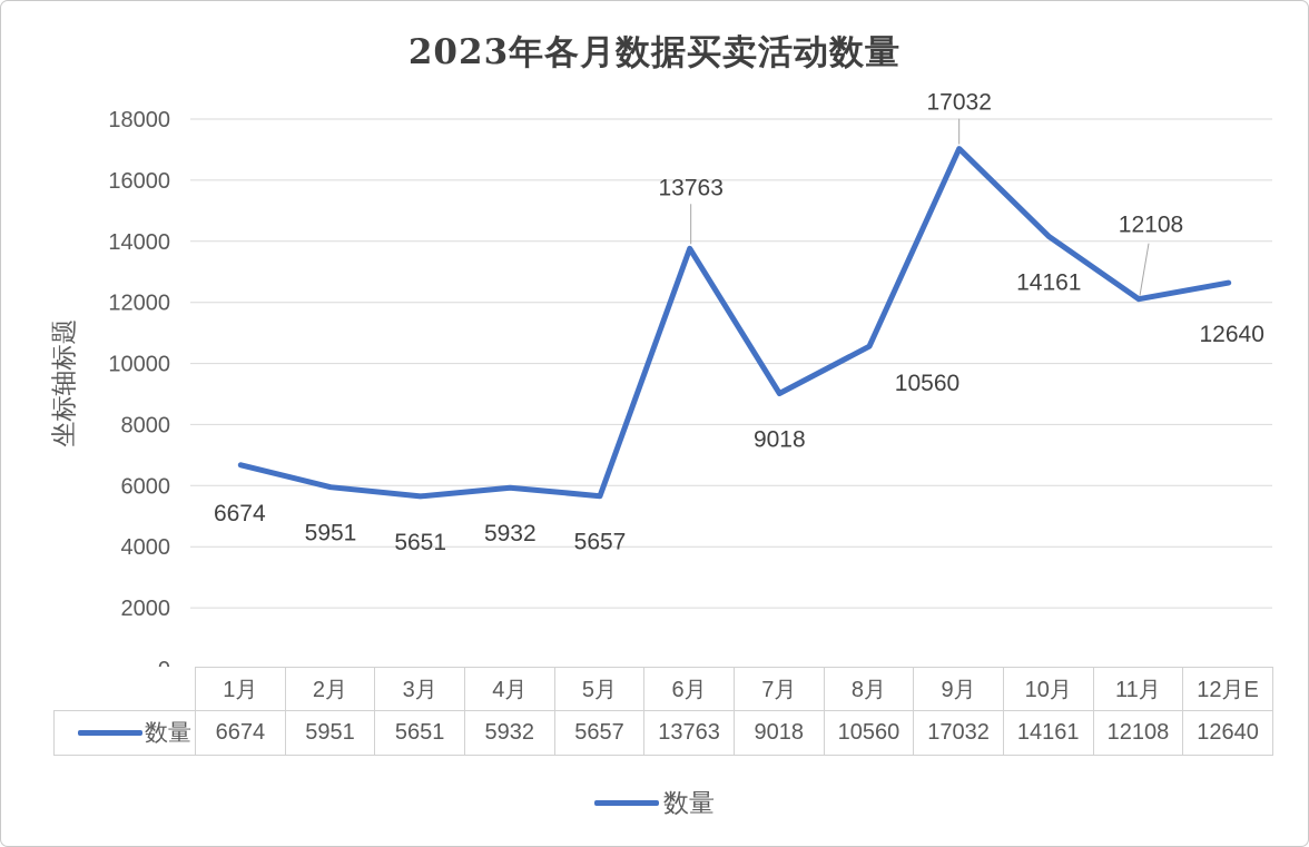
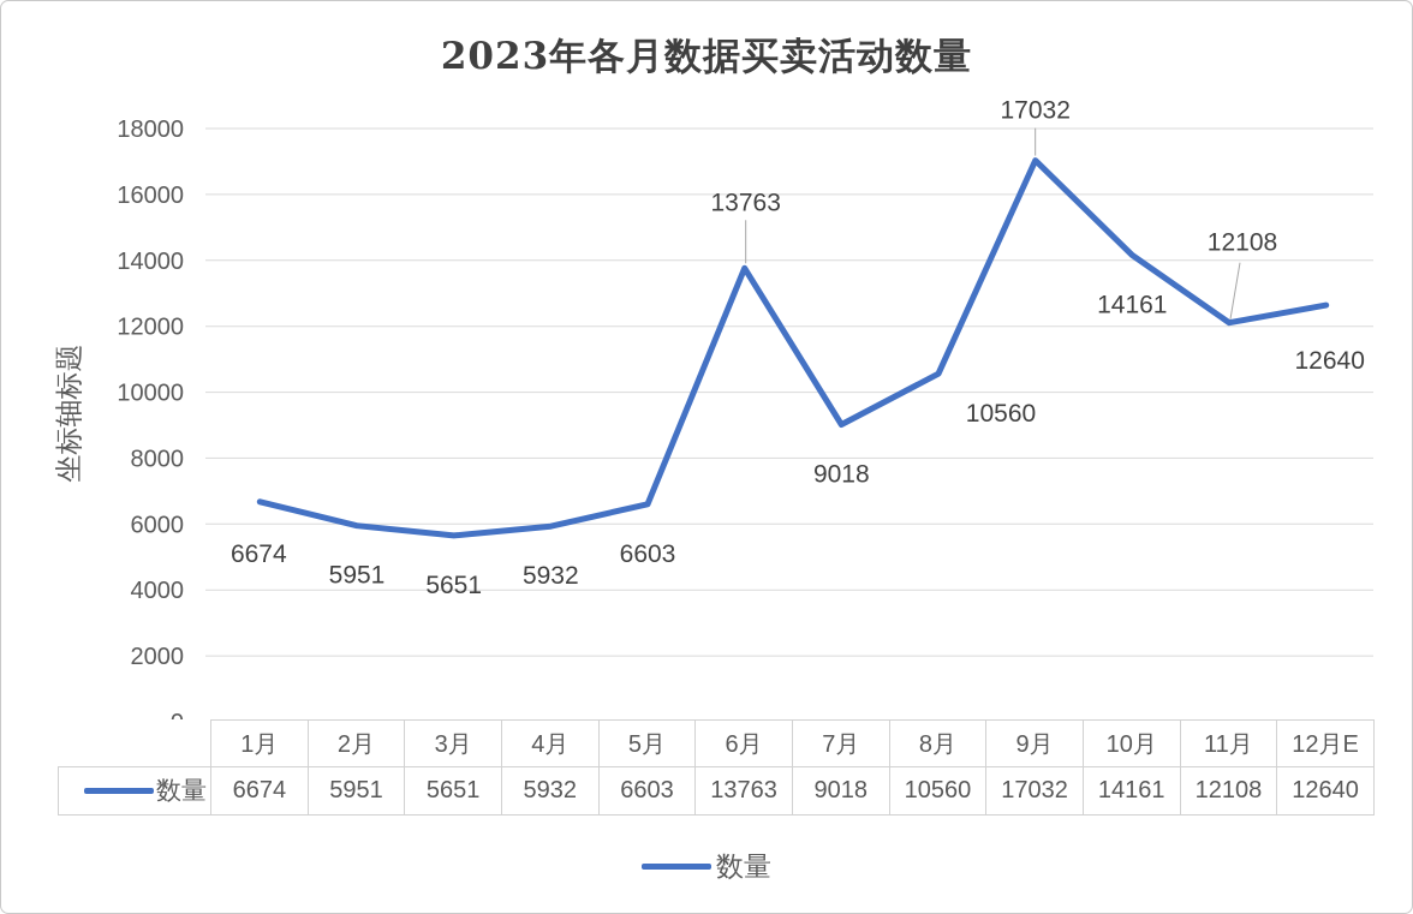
5月: 5657 -> 6603
